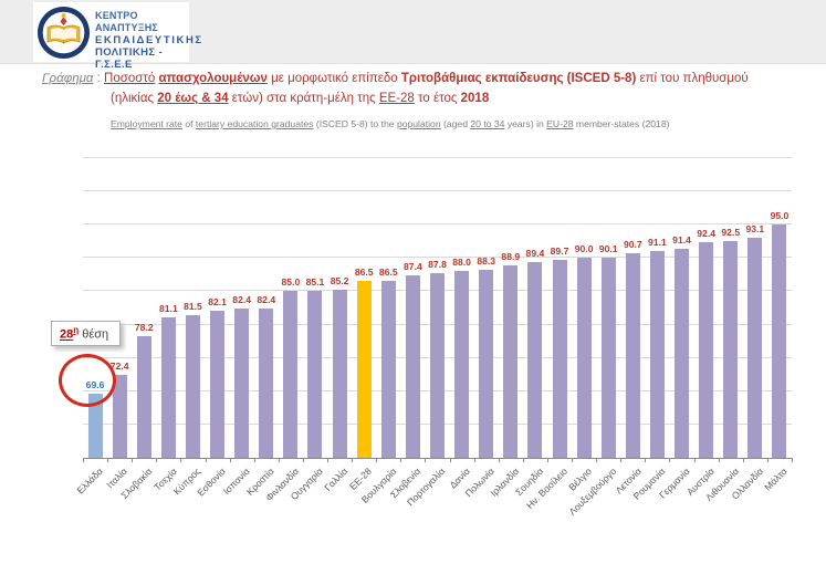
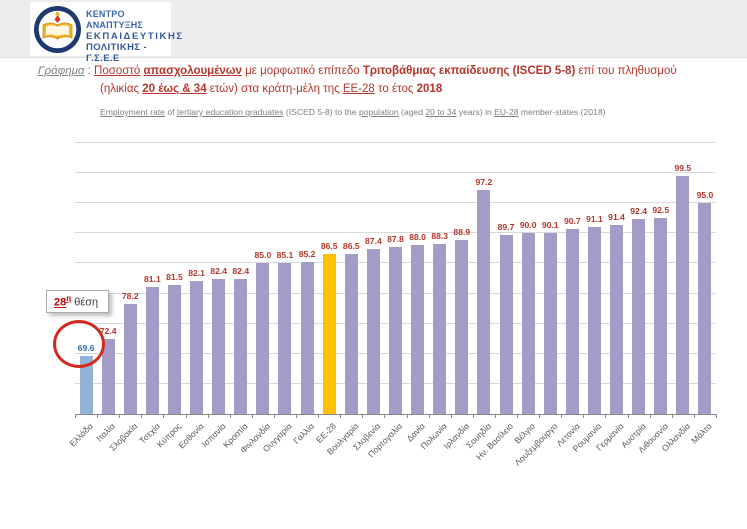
Σουηδία: 89.4 -> 97.2
Ολλανδία: 93.1 -> 99.5
